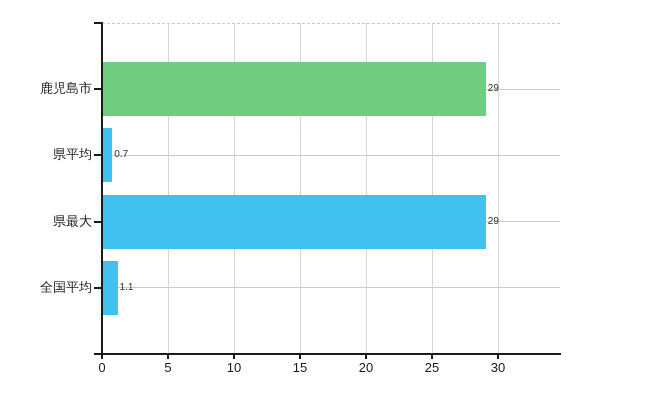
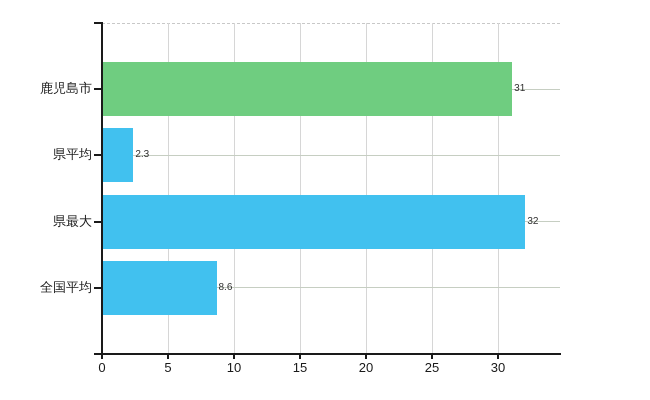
鹿児島市: 29 -> 31
県平均: 0.7 -> 2.3
県最大: 29 -> 32
全国平均: 1.1 -> 8.6
